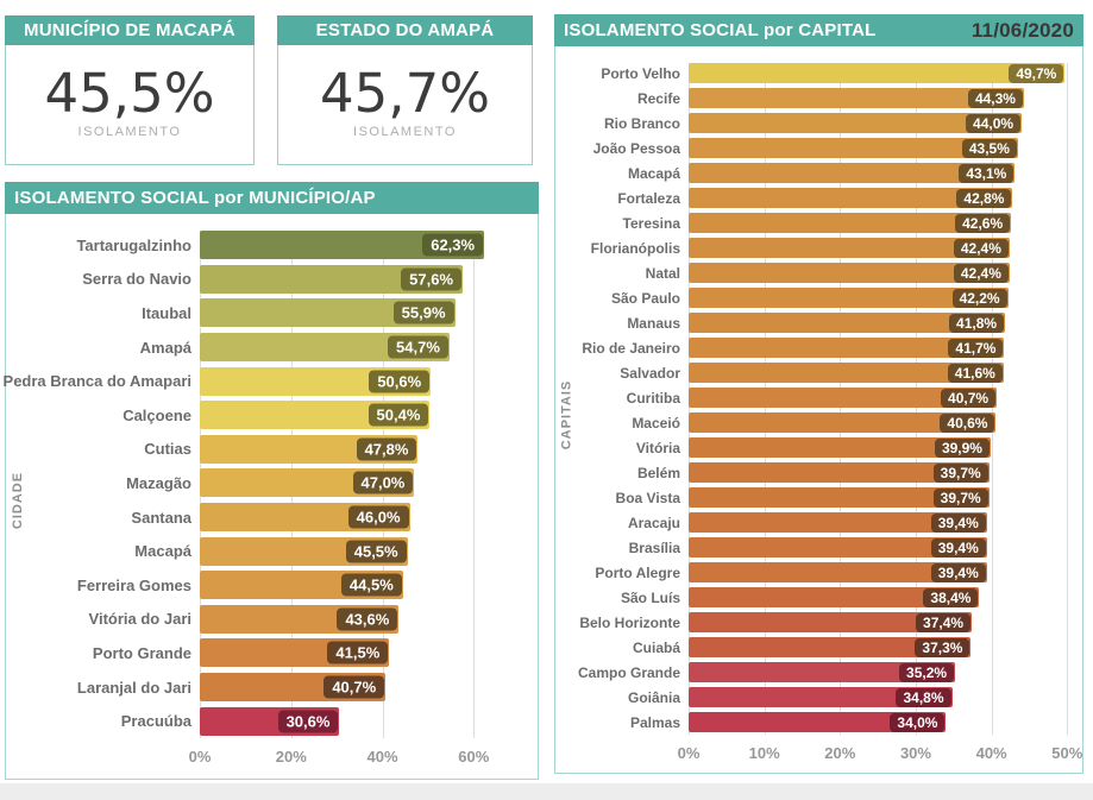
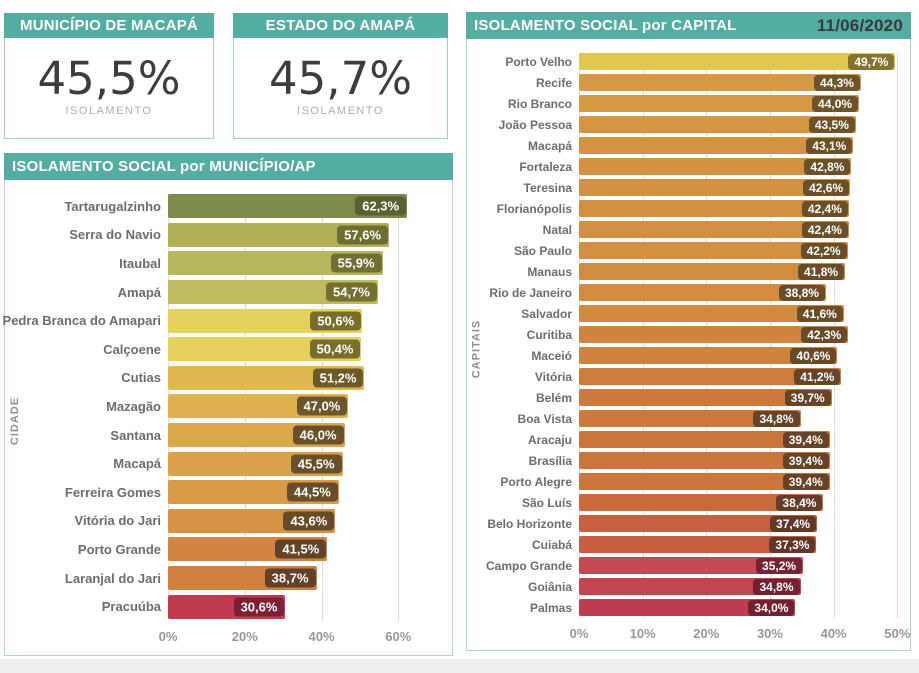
ISOLAMENTO SOCIAL por MUNICÍPIO/AP/Cutias: 47,8% -> 51,2%
ISOLAMENTO SOCIAL por MUNICÍPIO/AP/Laranjal do Jari: 40,7% -> 38,7%
ISOLAMENTO SOCIAL por CAPITAL/Rio de Janeiro: 41,7% -> 38,8%
ISOLAMENTO SOCIAL por CAPITAL/Curitiba: 40,7% -> 42,3%
ISOLAMENTO SOCIAL por CAPITAL/Vitória: 39,9% -> 41,2%
ISOLAMENTO SOCIAL por CAPITAL/Boa Vista: 39,7% -> 34,8%
